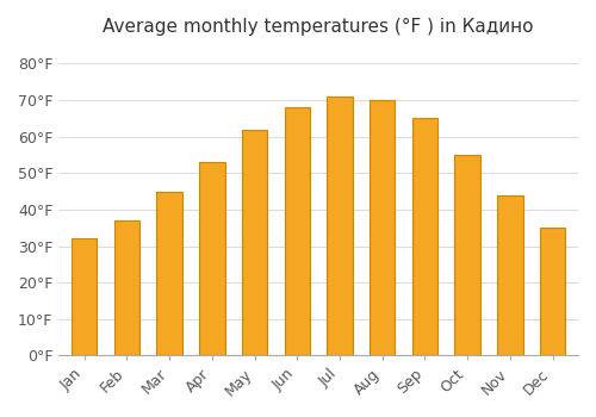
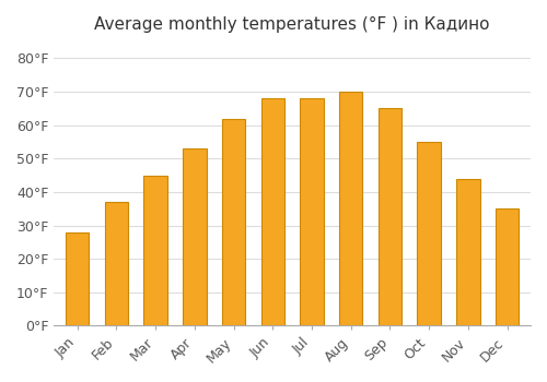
Jan: 32°F -> 28°F
Jul: 71°F -> 68°F
